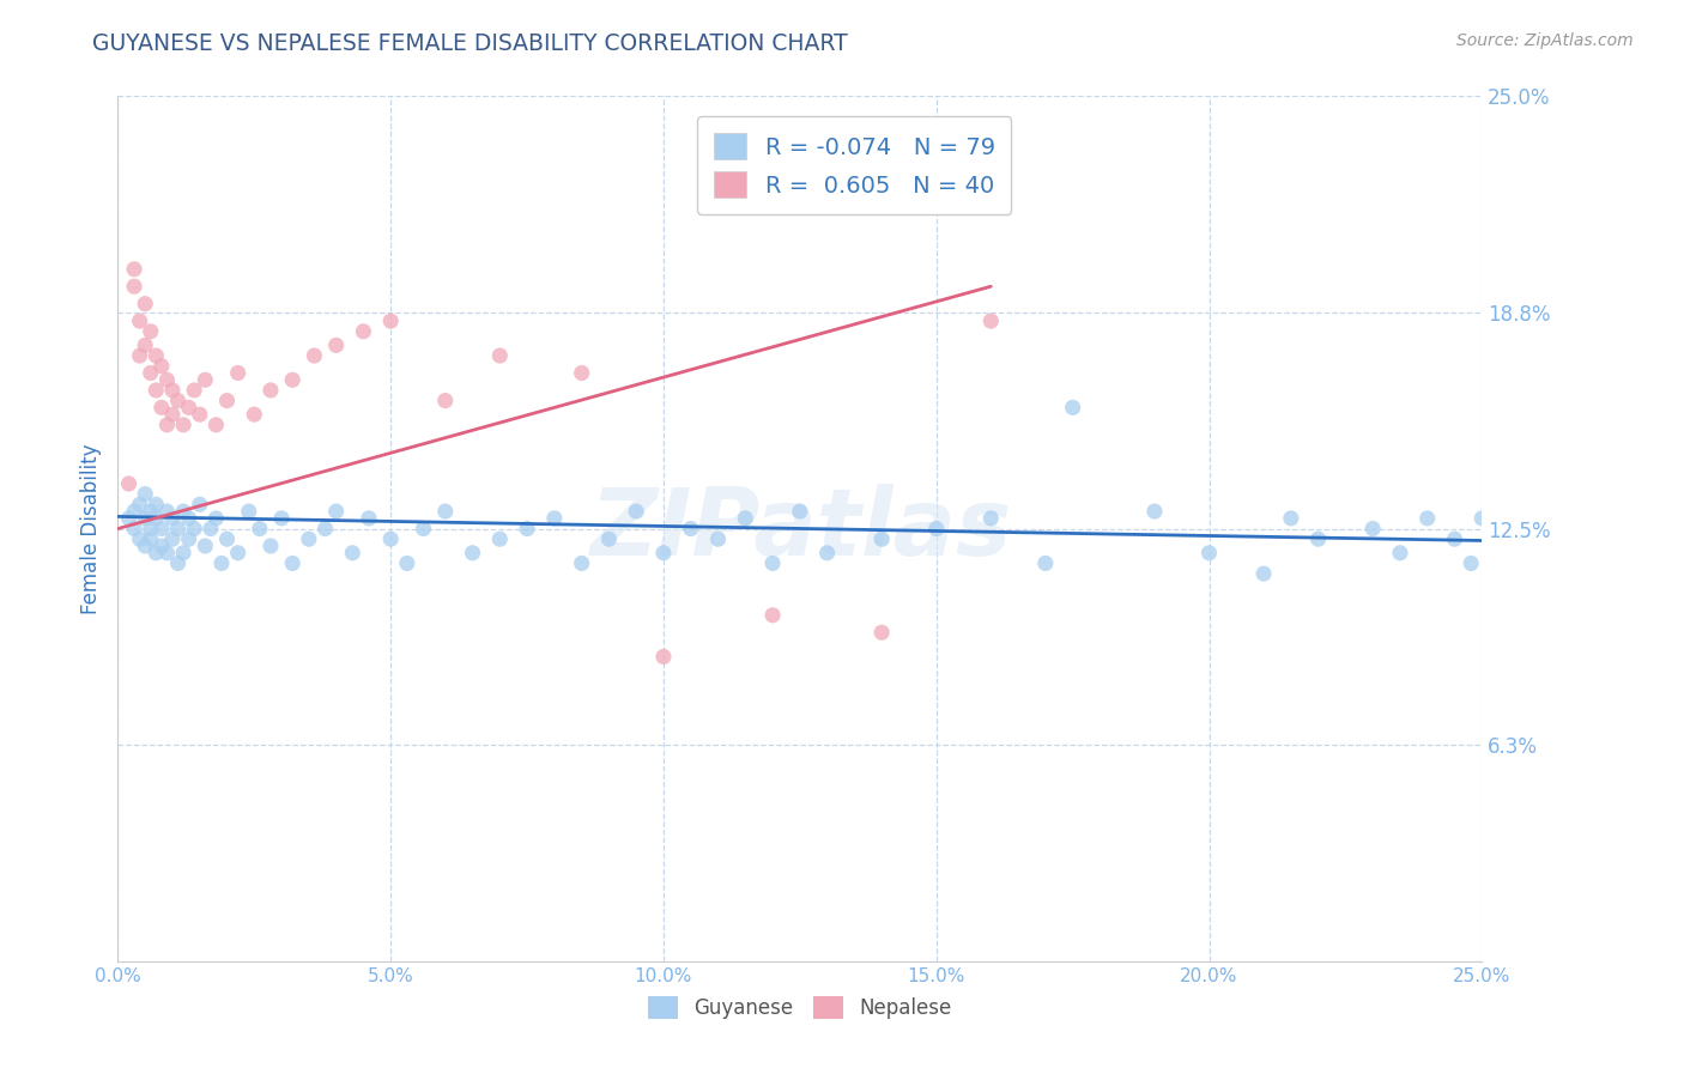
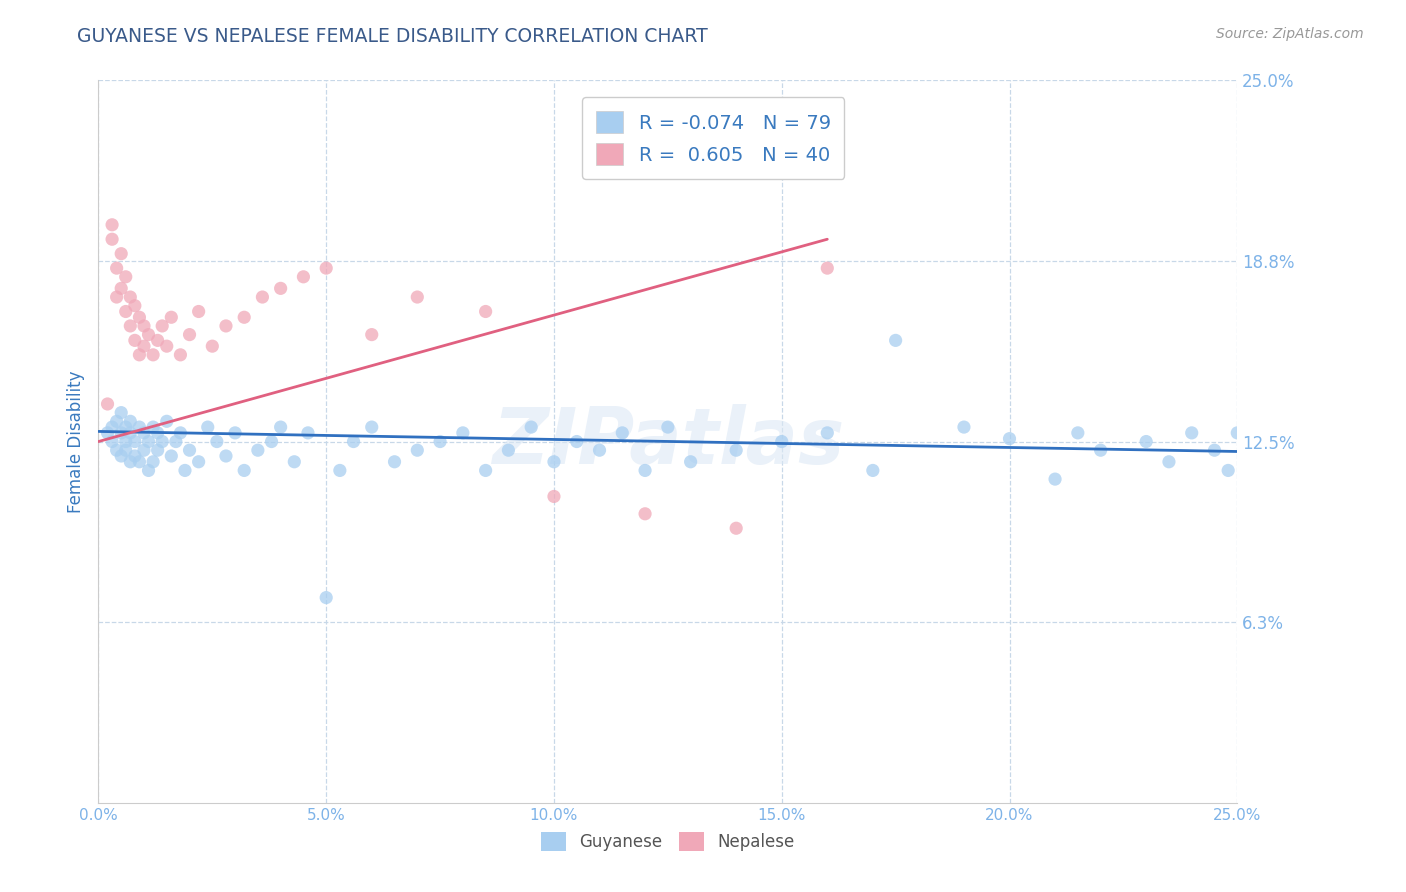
Guyanese/5.0%: 12.2% -> 7.1%
Nepalese/10.0%: 8.8% -> 10.6%
Guyanese/20.0%: 11.8% -> 12.6%
